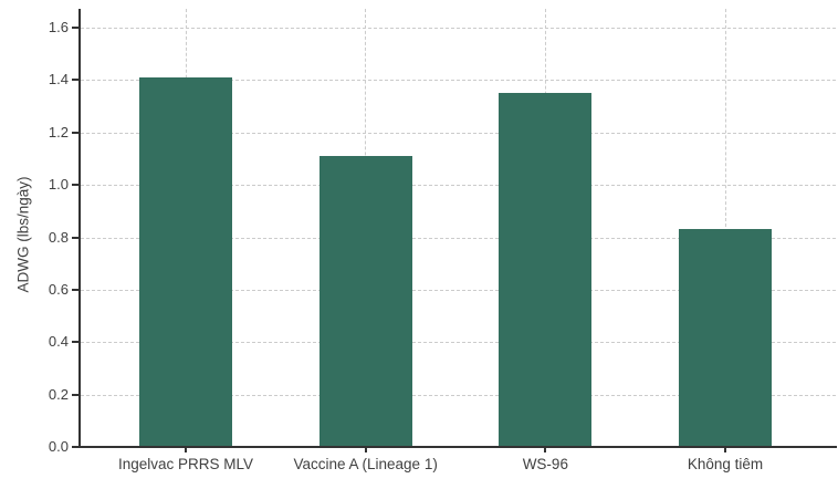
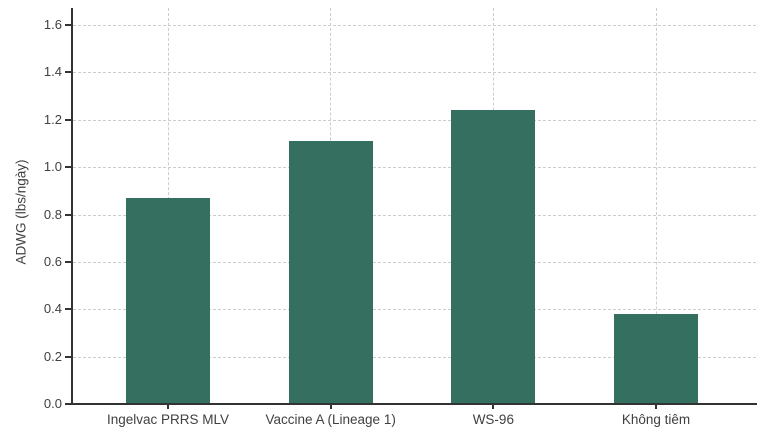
Ingelvac PRRS MLV: 1.41 -> 0.87
WS-96: 1.35 -> 1.24
Không tiêm: 0.83 -> 0.38
